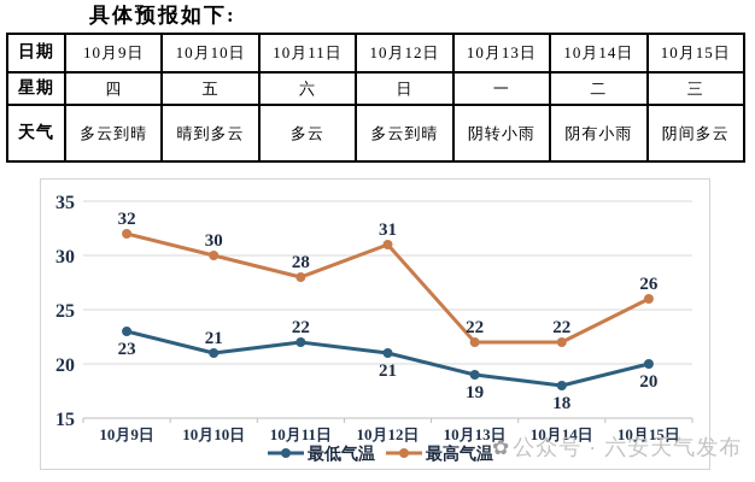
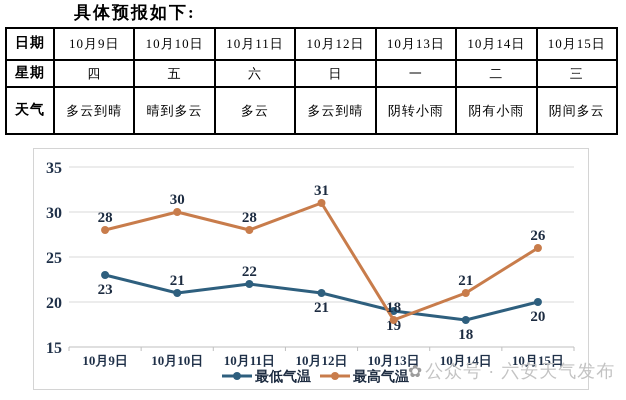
最高气温/10月9日: 32 -> 28
最高气温/10月13日: 22 -> 18
最高气温/10月14日: 22 -> 21
